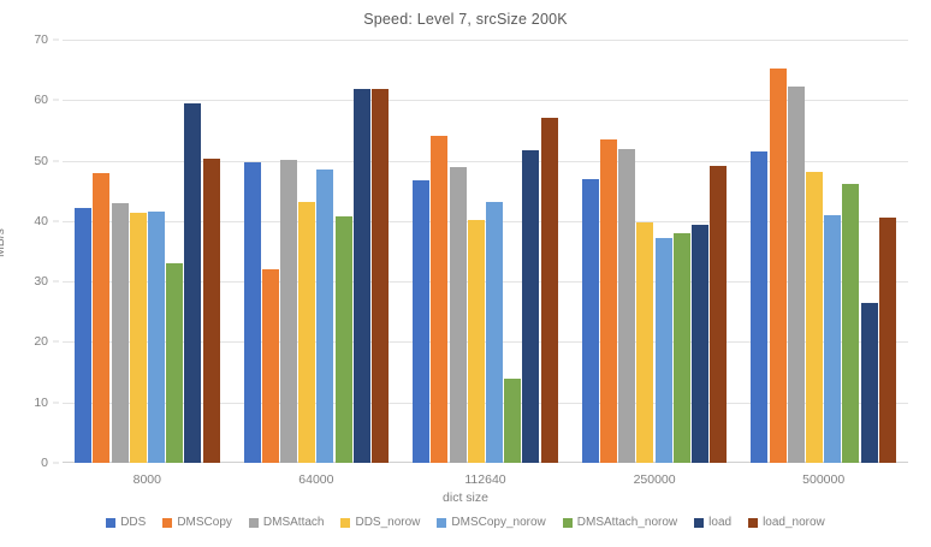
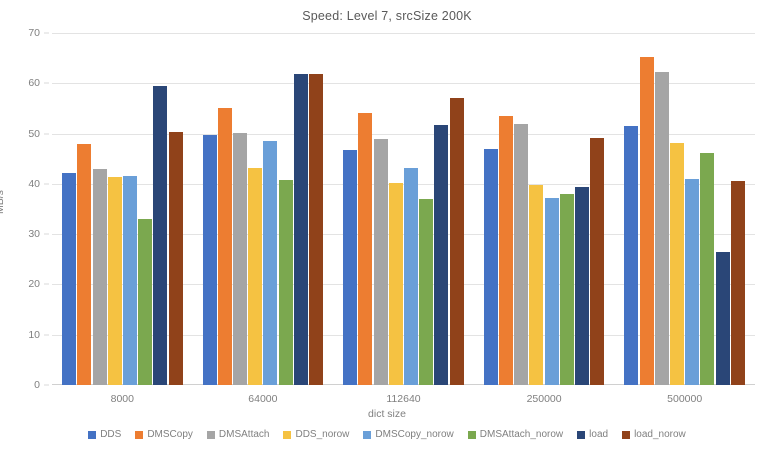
DMSCopy/64000: 32 -> 55
DMSAttach_norow/112640: 14 -> 37
